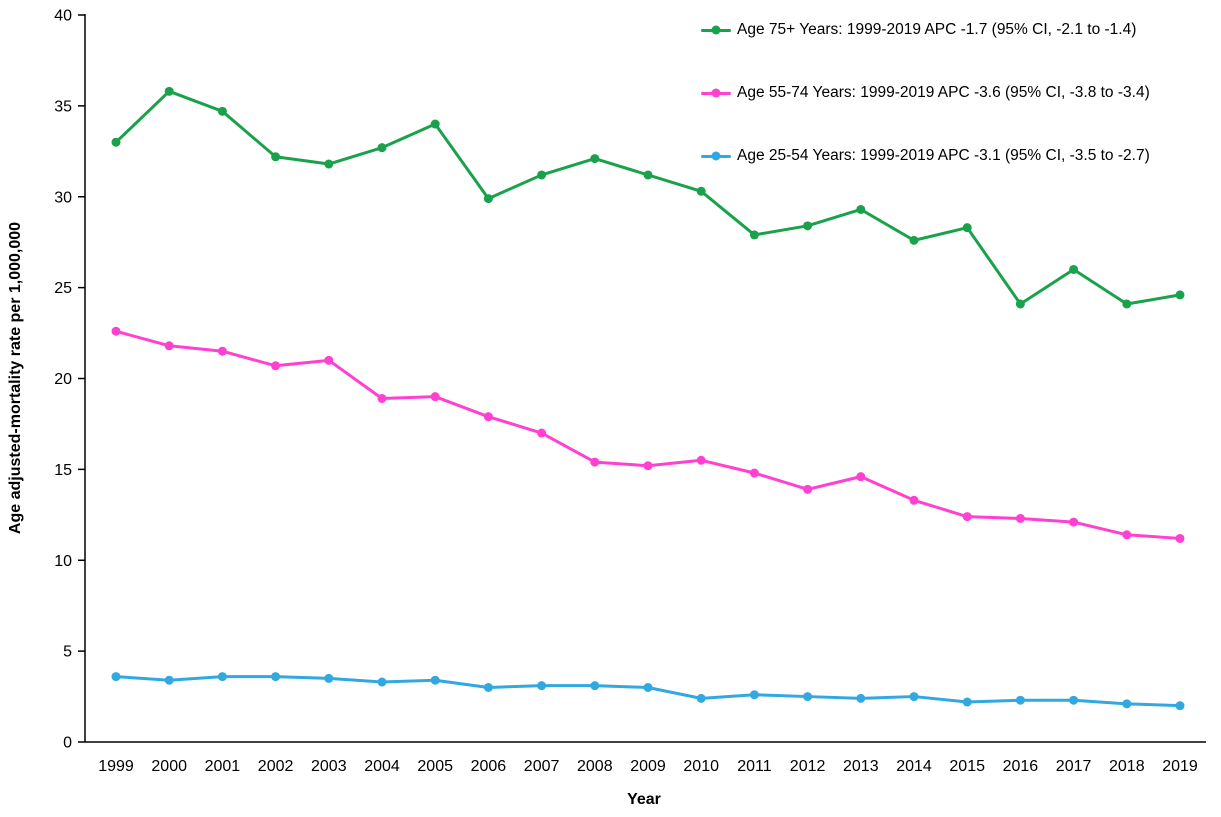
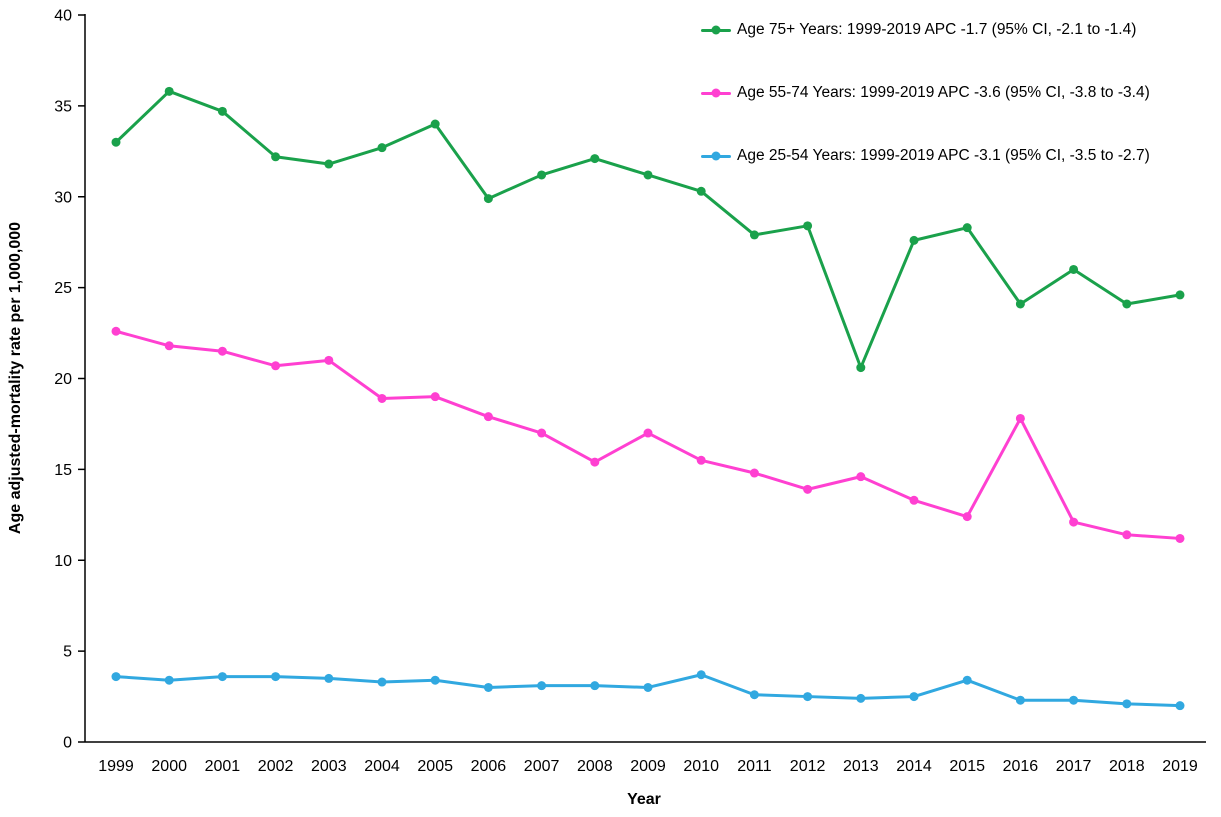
Age 55-74 Years: 1999-2019 APC -3.6 (95% CI, -3.8 to -3.4)/2009: 15.2 -> 17.0
Age 25-54 Years: 1999-2019 APC -3.1 (95% CI, -3.5 to -2.7)/2010: 2.4 -> 3.7
Age 75+ Years: 1999-2019 APC -1.7 (95% CI, -2.1 to -1.4)/2013: 29.3 -> 20.6
Age 25-54 Years: 1999-2019 APC -3.1 (95% CI, -3.5 to -2.7)/2015: 2.2 -> 3.4
Age 55-74 Years: 1999-2019 APC -3.6 (95% CI, -3.8 to -3.4)/2016: 12.3 -> 17.8
